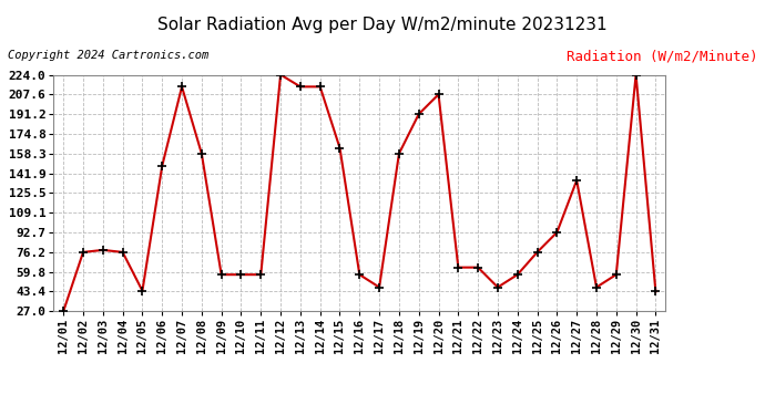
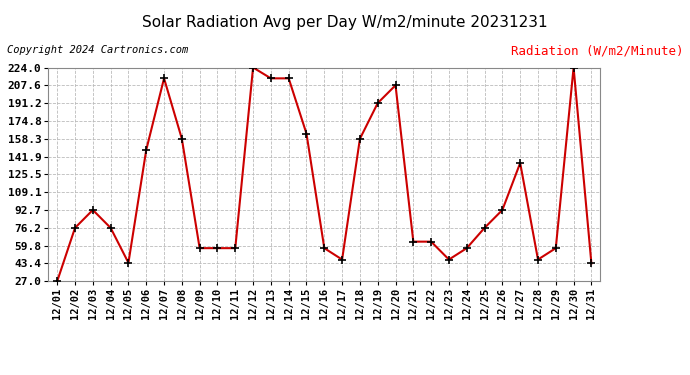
12/03: 78 -> 93
